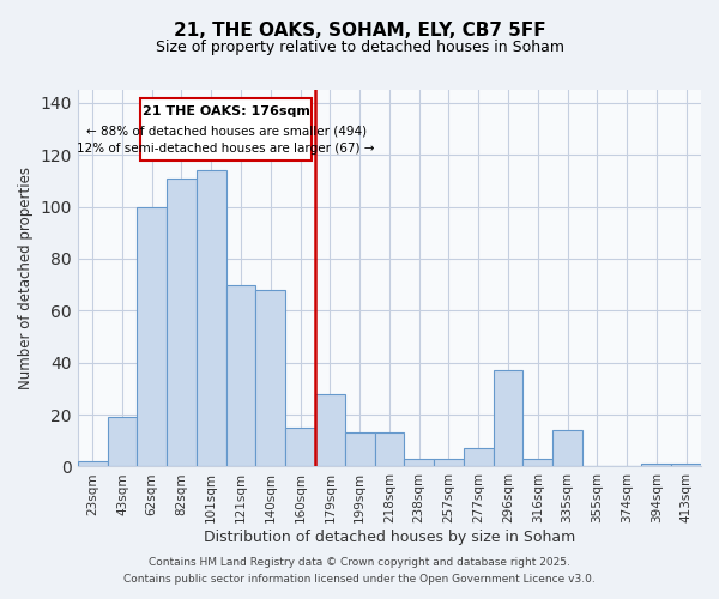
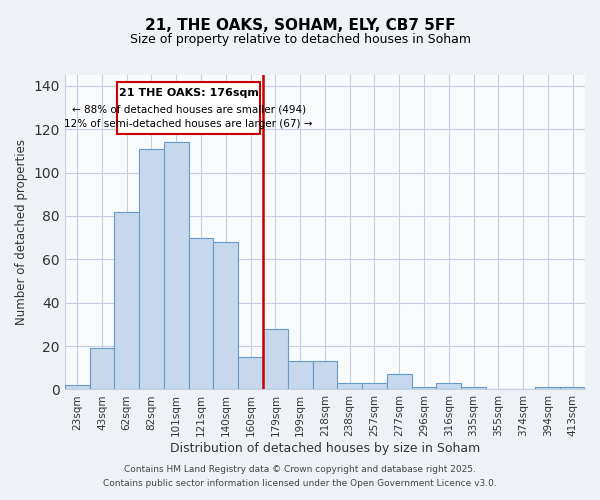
62sqm: 100 -> 82
296sqm: 37 -> 1
335sqm: 14 -> 1
